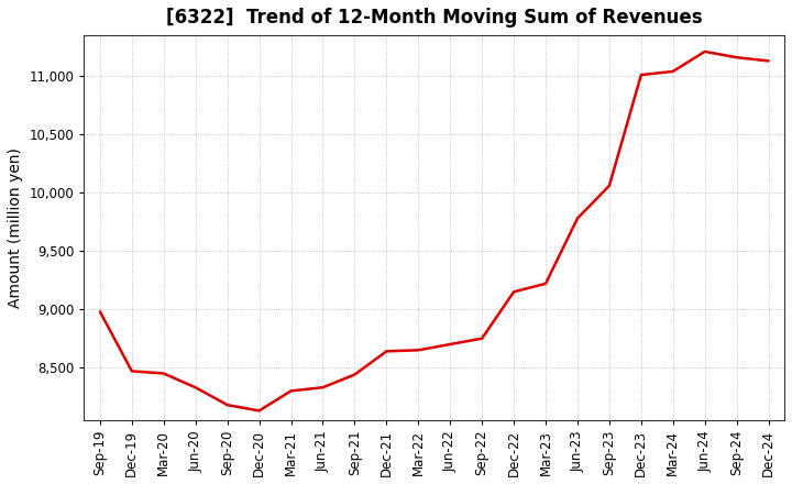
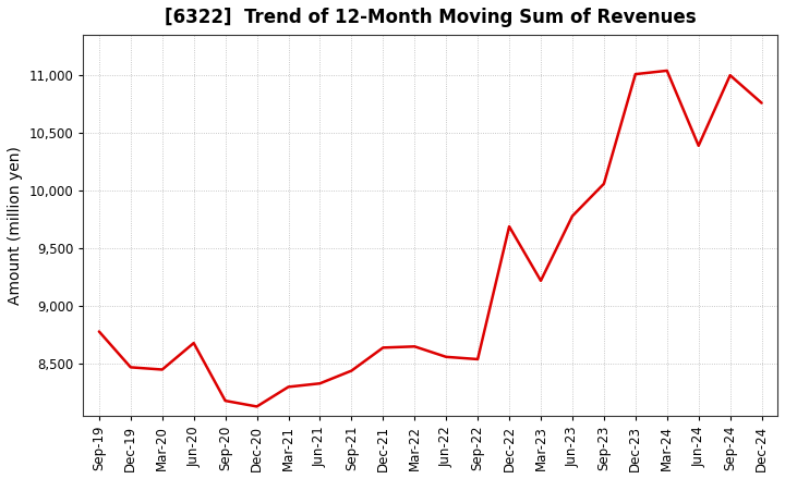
Sep-19: 8,980 -> 8,780
Jun-20: 8,330 -> 8,680
Jun-22: 8,700 -> 8,560
Sep-22: 8,750 -> 8,540
Dec-22: 9,150 -> 9,690
Jun-24: 11,210 -> 10,390
Sep-24: 11,160 -> 11,000
Dec-24: 11,130 -> 10,760
